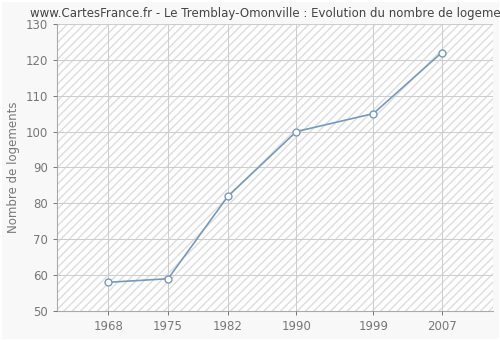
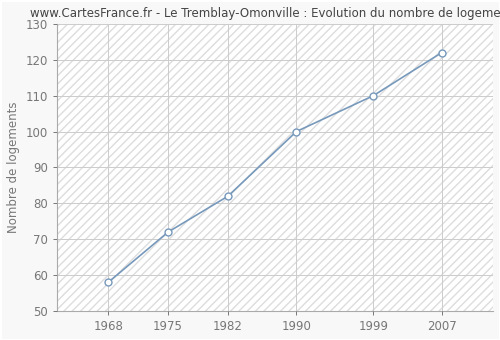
1975: 59 -> 72
1999: 105 -> 110
